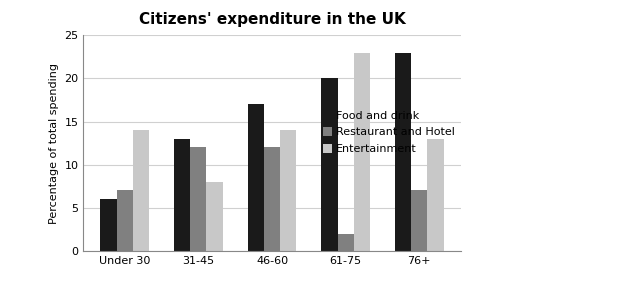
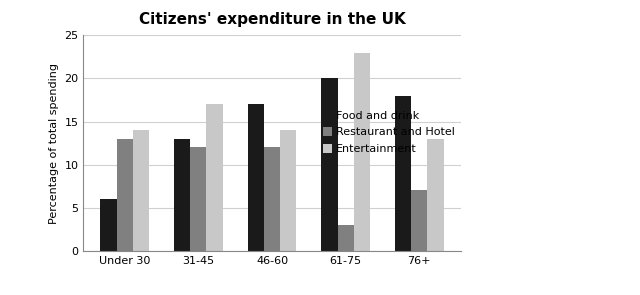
Restaurant and Hotel/Under 30: 7 -> 13
Entertainment/31-45: 8 -> 17
Restaurant and Hotel/61-75: 2 -> 3
Food and drink/76+: 23 -> 18
